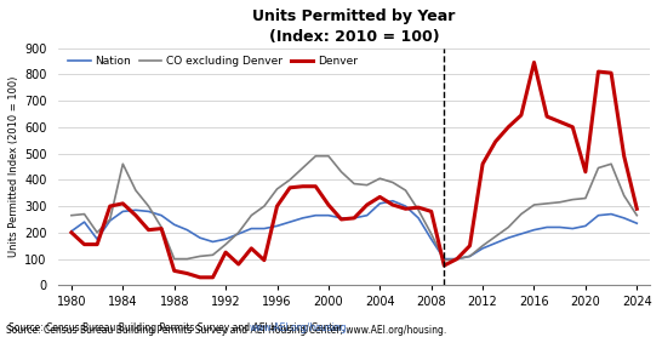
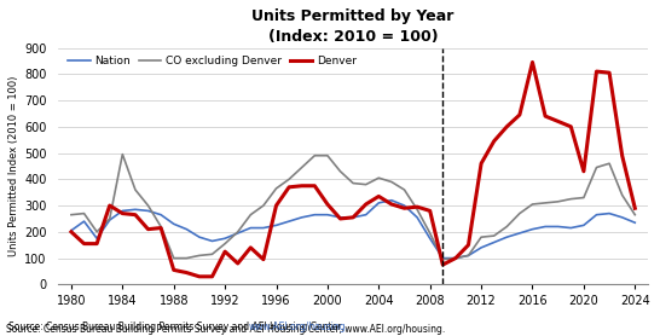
CO excluding Denver/1984: 460 -> 495
Denver/1984: 310 -> 270
CO excluding Denver/2012: 150 -> 180
